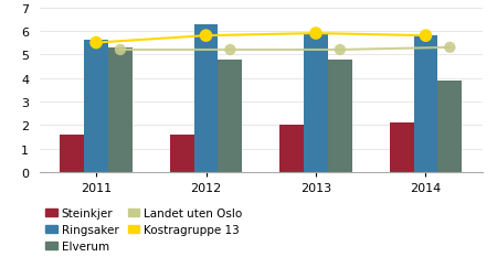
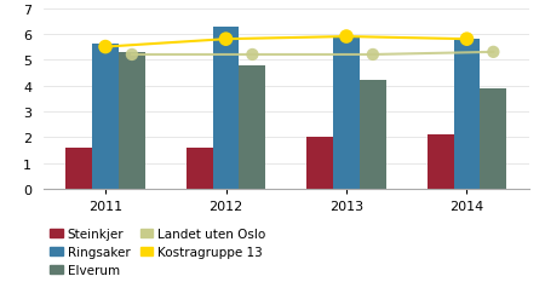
Elverum/2013: 4.8 -> 4.2
